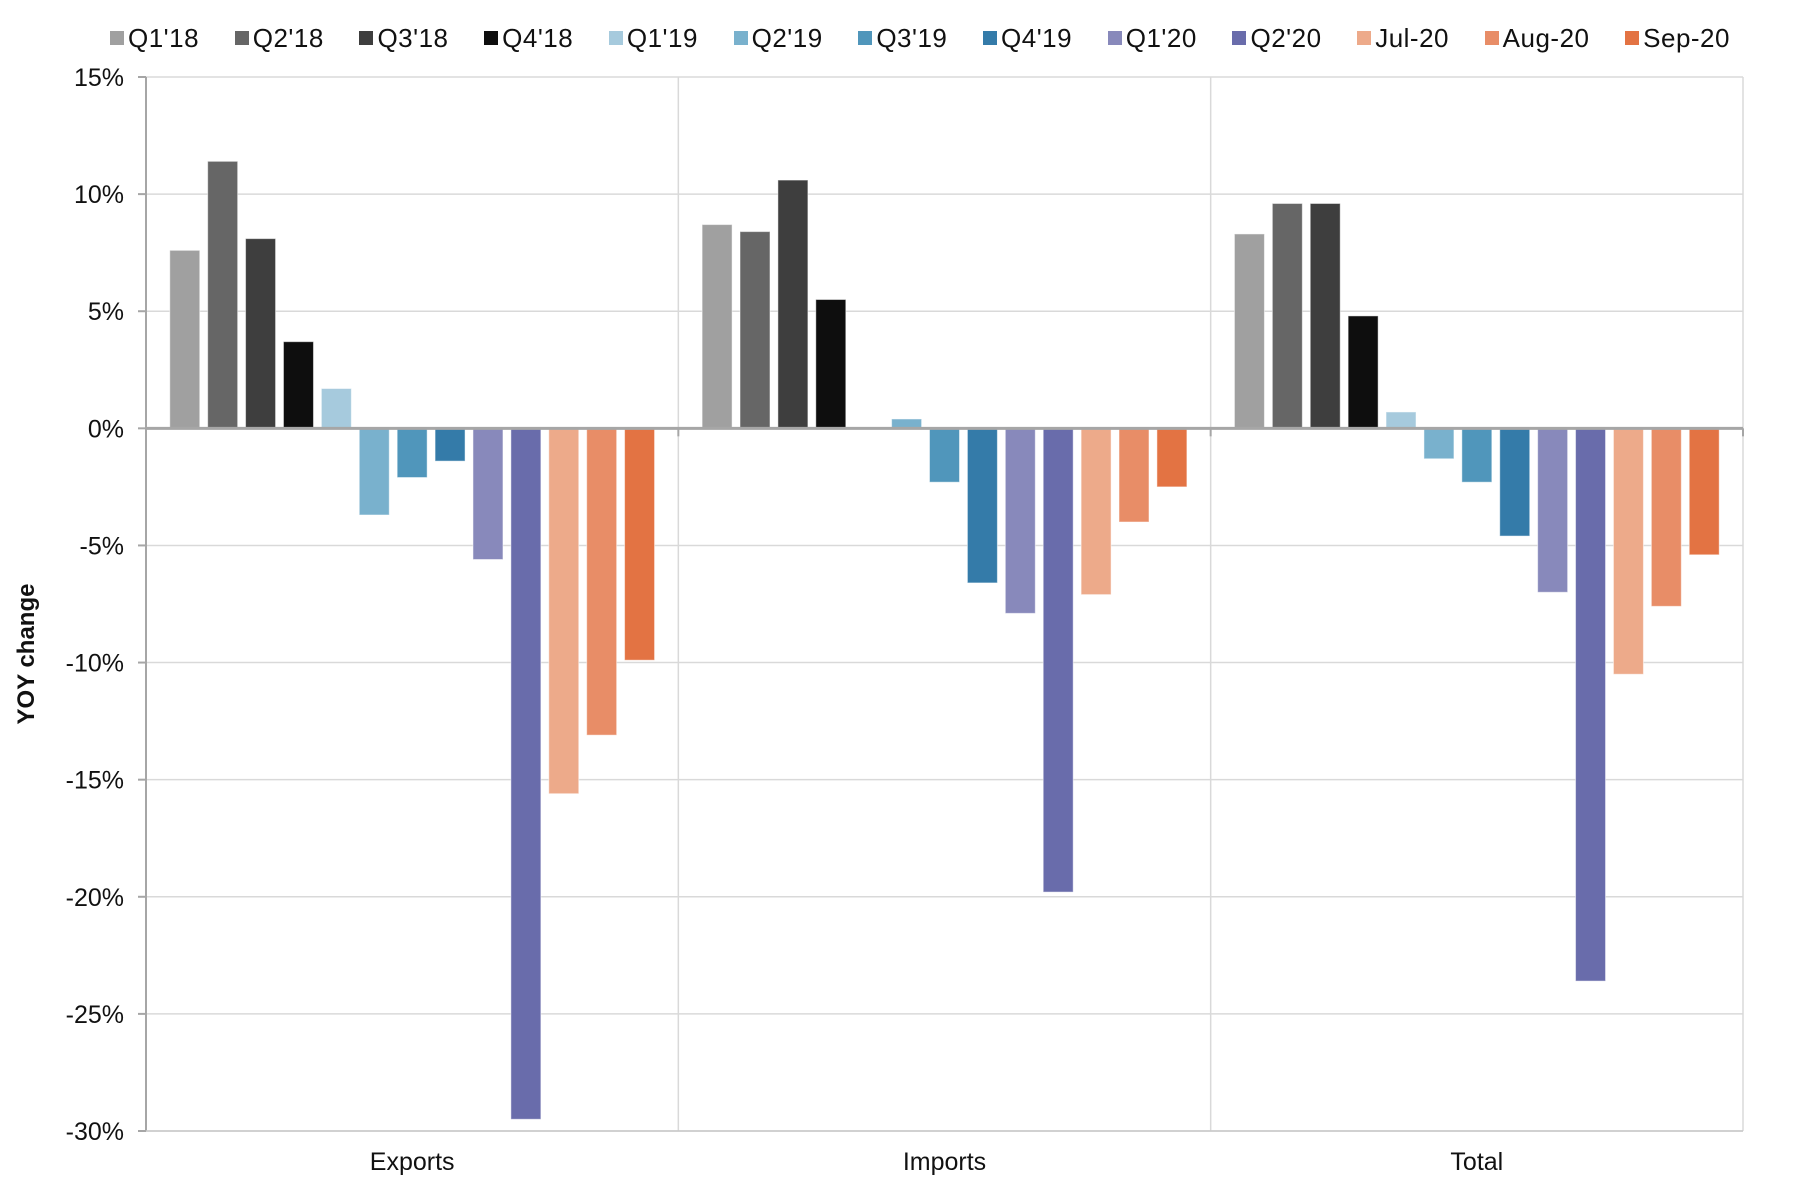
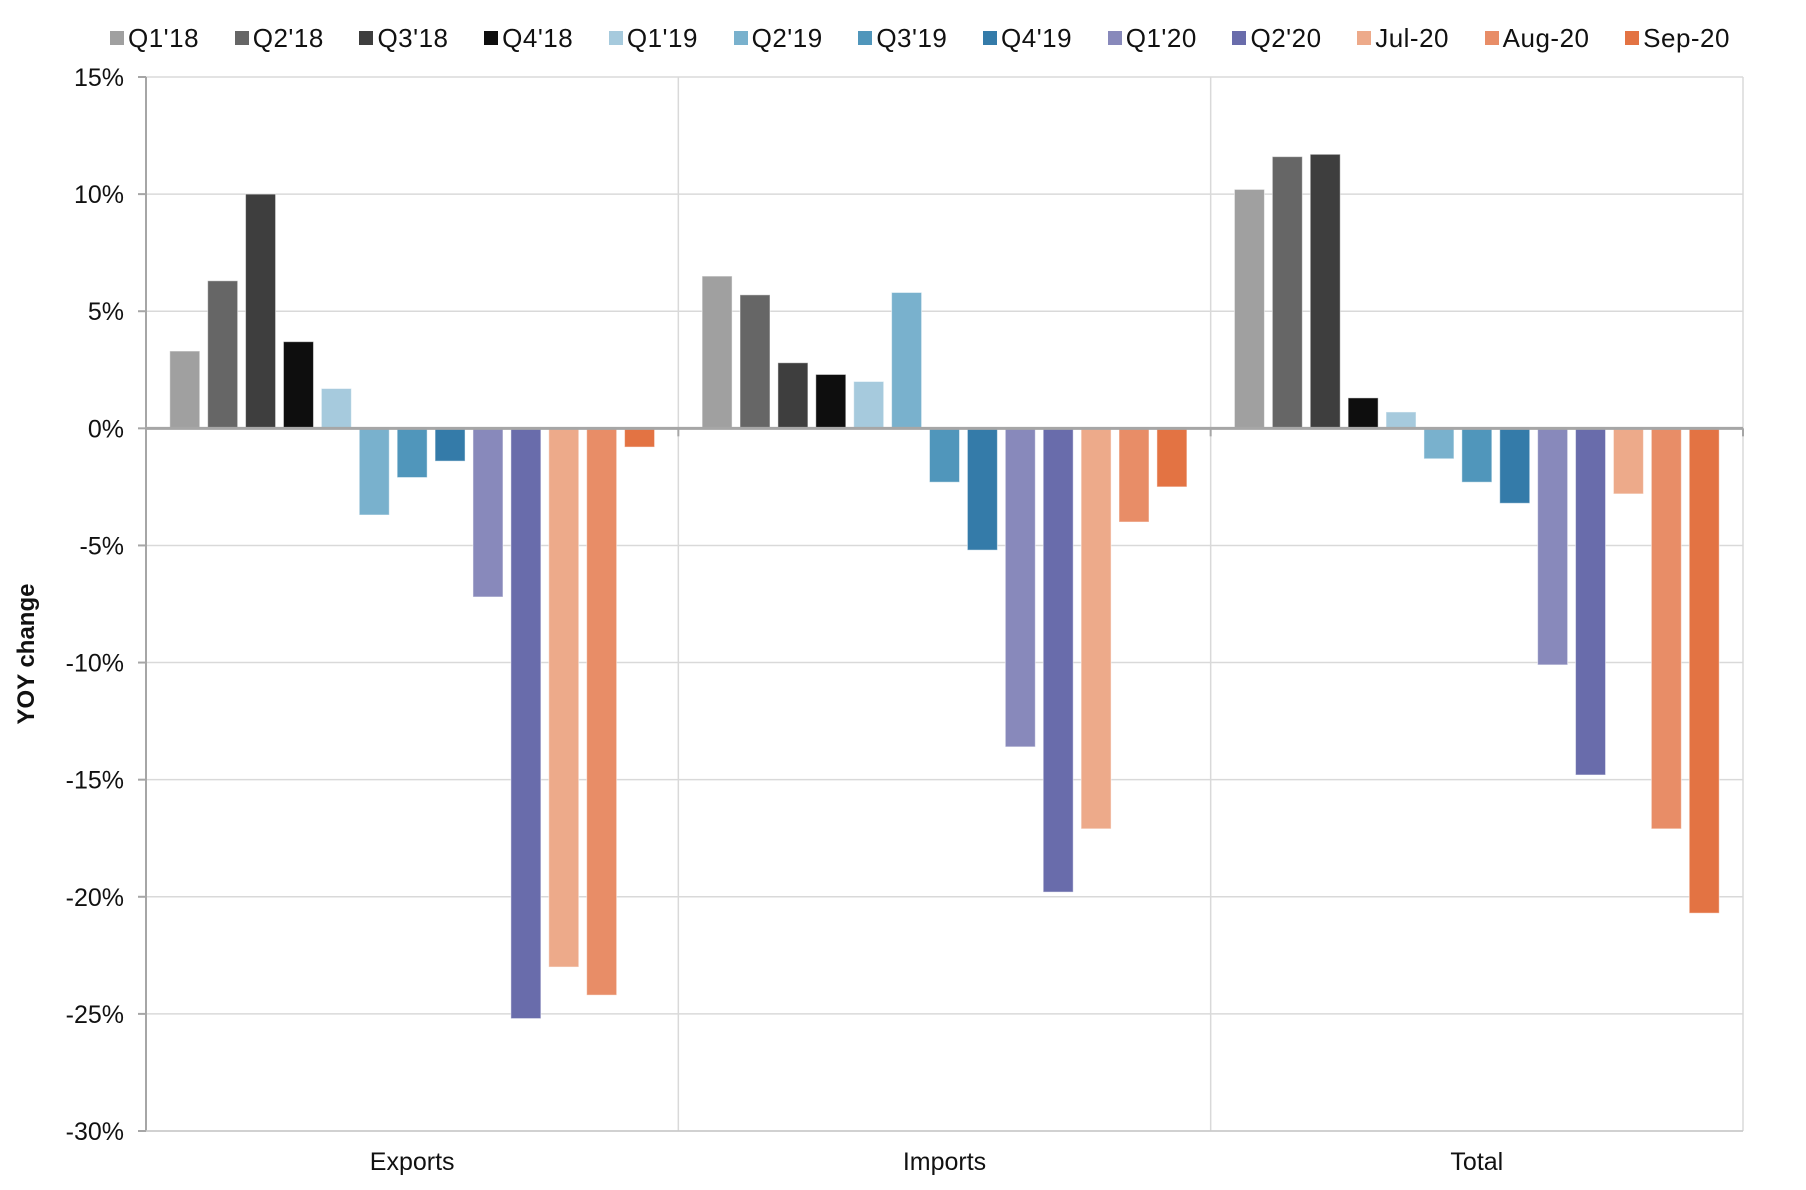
Q1'18/Exports: 7.6% -> 3.3%
Q2'18/Exports: 11.4% -> 6.3%
Q3'18/Exports: 8.1% -> 10.0%
Q1'20/Exports: -5.6% -> -7.2%
Q2'20/Exports: -29.5% -> -25.2%
Jul-20/Exports: -15.6% -> -23.0%
Aug-20/Exports: -13.1% -> -24.2%
Sep-20/Exports: -9.9% -> -0.8%
Q1'18/Imports: 8.7% -> 6.5%
Q2'18/Imports: 8.4% -> 5.7%
Q3'18/Imports: 10.6% -> 2.8%
Q4'18/Imports: 5.5% -> 2.3%
Q1'19/Imports: 0.1% -> 2.0%
Q2'19/Imports: 0.4% -> 5.8%
Q4'19/Imports: -6.6% -> -5.2%
Q1'20/Imports: -7.9% -> -13.6%
Jul-20/Imports: -7.1% -> -17.1%
Q1'18/Total: 8.3% -> 10.2%
Q2'18/Total: 9.6% -> 11.6%
Q3'18/Total: 9.6% -> 11.7%
Q4'18/Total: 4.8% -> 1.3%
Q4'19/Total: -4.6% -> -3.2%
Q1'20/Total: -7.0% -> -10.1%
Q2'20/Total: -23.6% -> -14.8%
Jul-20/Total: -10.5% -> -2.8%
Aug-20/Total: -7.6% -> -17.1%
Sep-20/Total: -5.4% -> -20.7%
